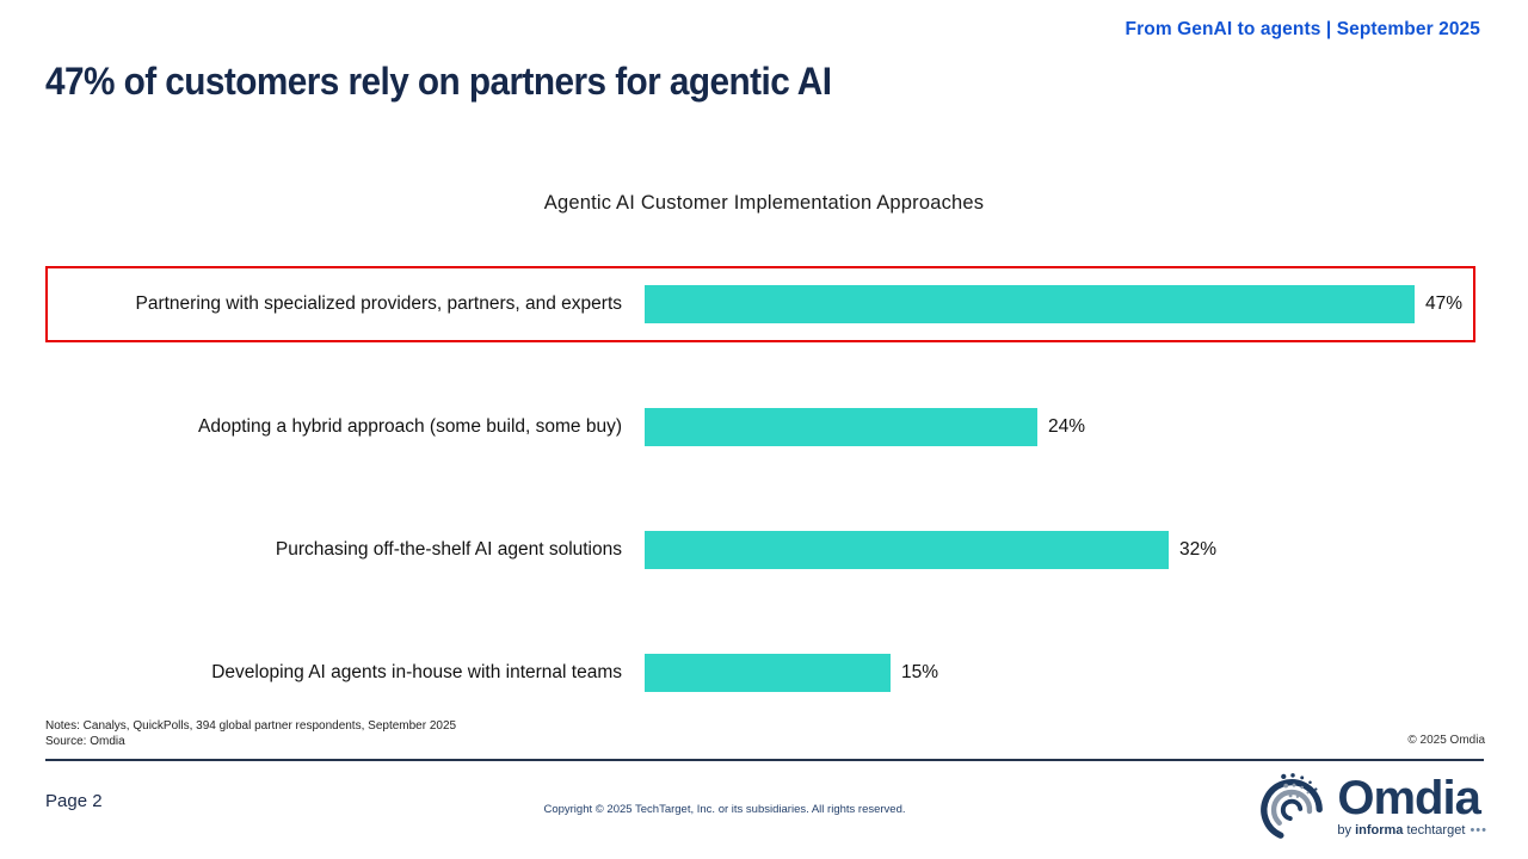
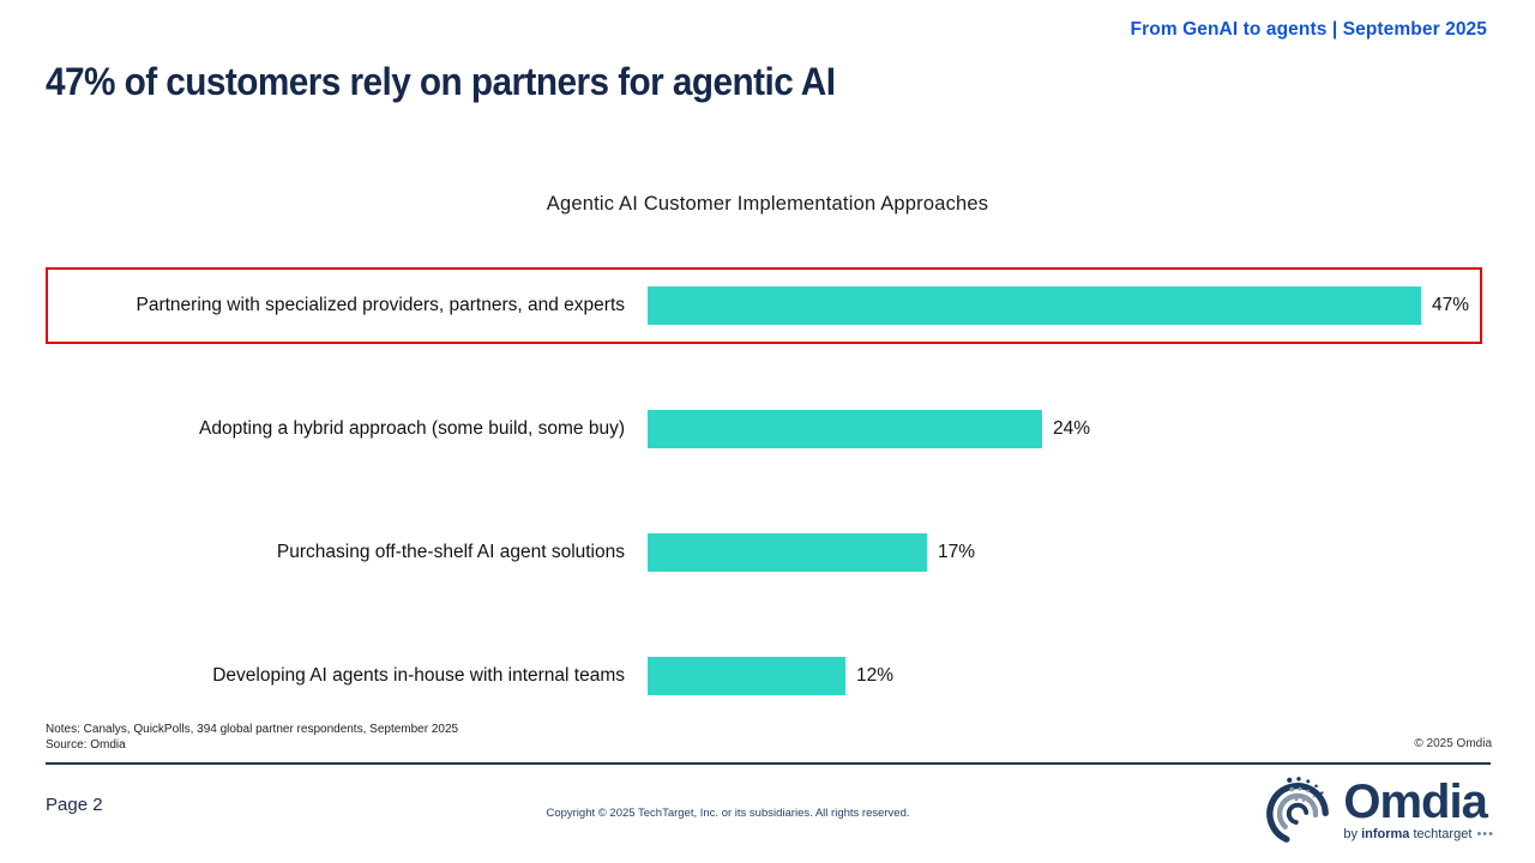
Purchasing off-the-shelf AI agent solutions: 32% -> 17%
Developing AI agents in-house with internal teams: 15% -> 12%
